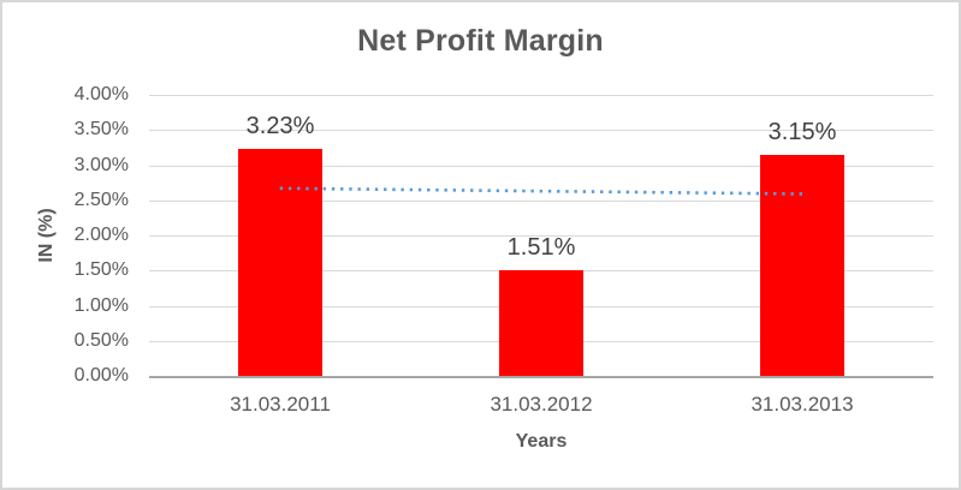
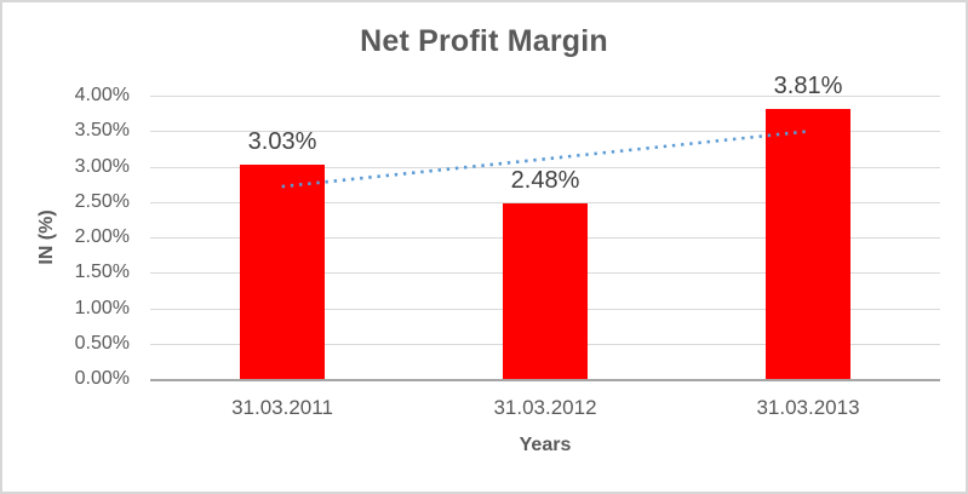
31.03.2011: 3.23% -> 3.03%
31.03.2012: 1.51% -> 2.48%
31.03.2013: 3.15% -> 3.81%
